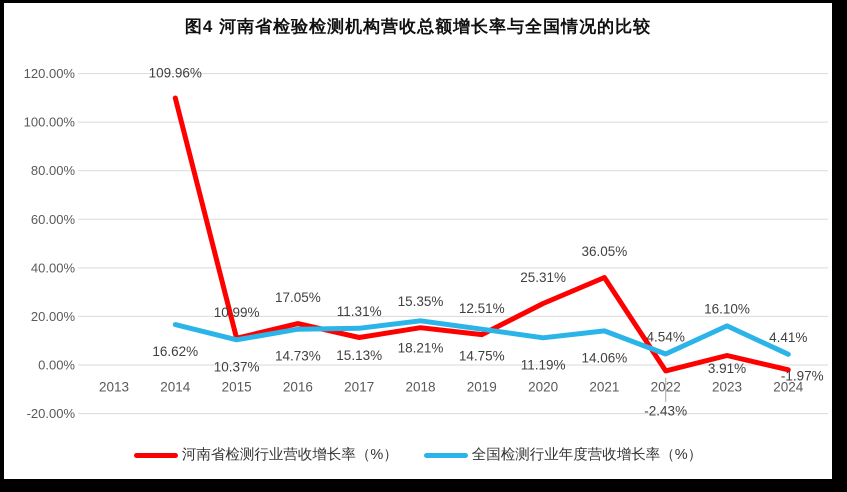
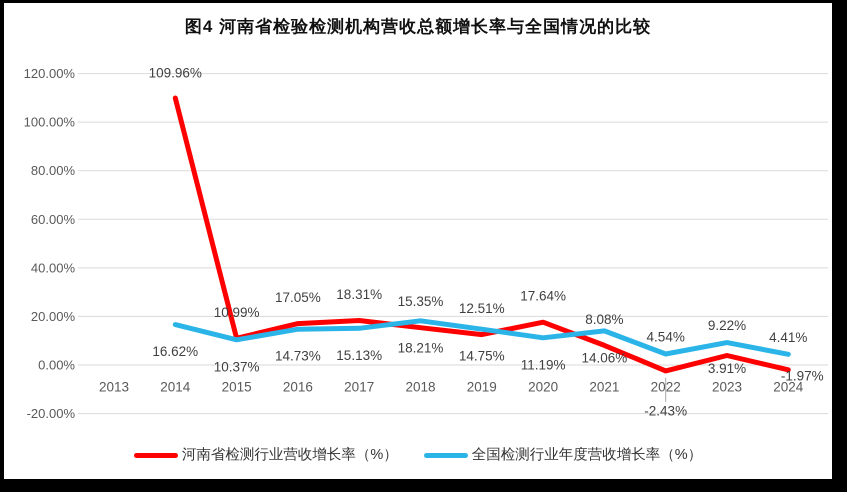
河南省检测行业营收增长率（%）/2017: 11.31% -> 18.31%
河南省检测行业营收增长率（%）/2020: 25.31% -> 17.64%
河南省检测行业营收增长率（%）/2021: 36.05% -> 8.08%
全国检测行业年度营收增长率（%）/2023: 16.10% -> 9.22%
